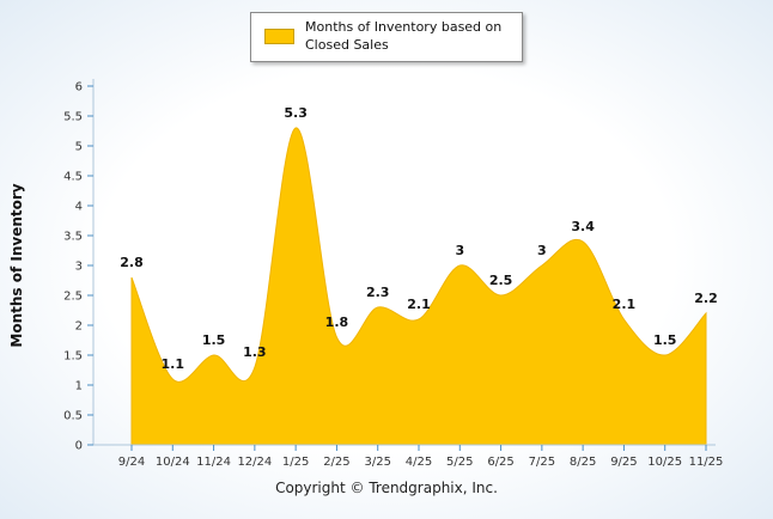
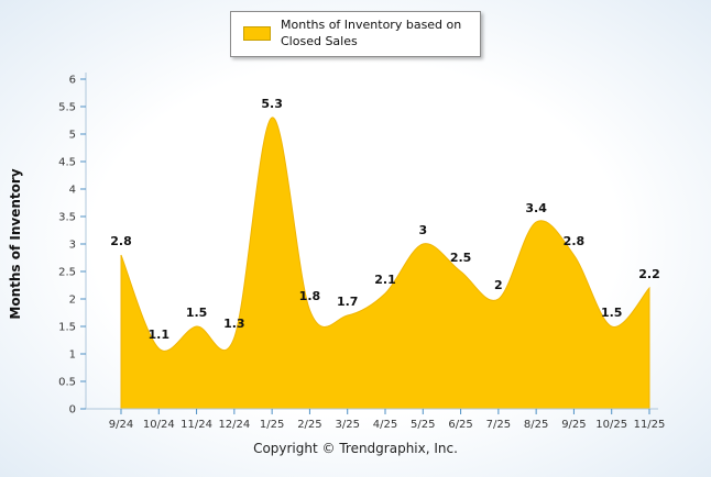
3/25: 2.3 -> 1.7
7/25: 3 -> 2
9/25: 2.1 -> 2.8
